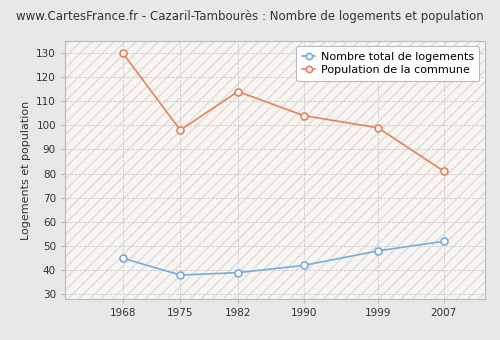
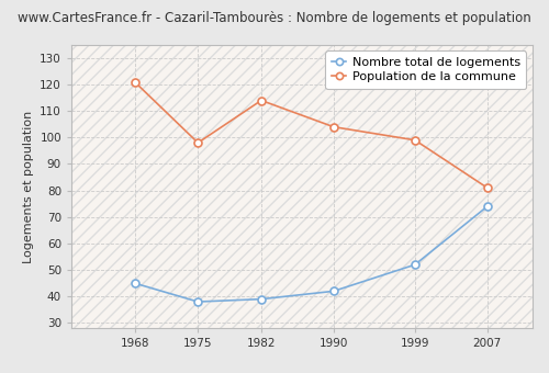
Population de la commune/1968: 130 -> 121
Nombre total de logements/1999: 48 -> 52
Nombre total de logements/2007: 52 -> 74
